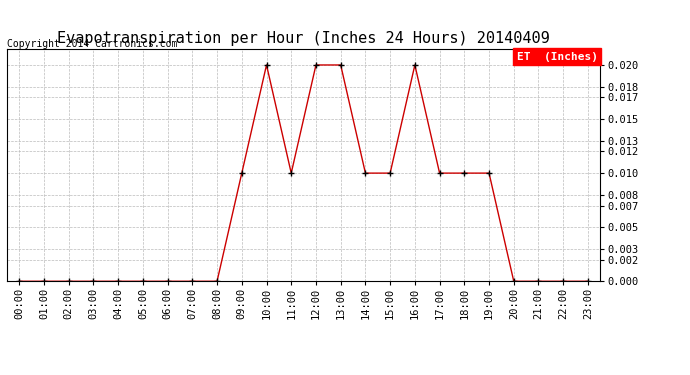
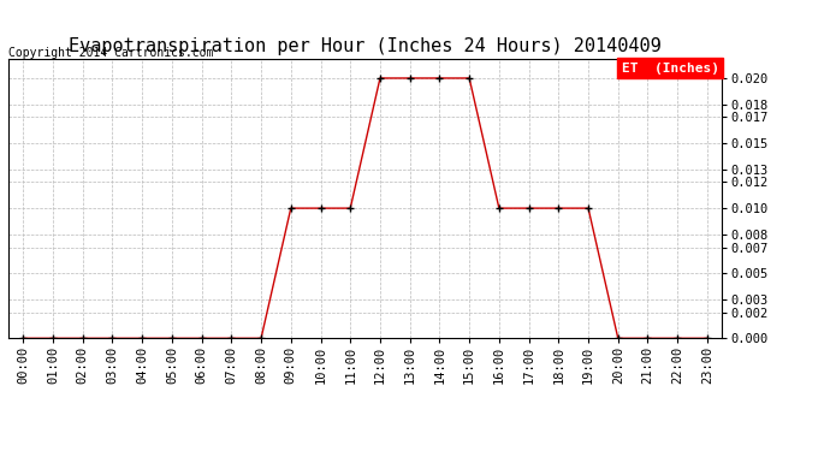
10:00: 0.02 -> 0.01
14:00: 0.01 -> 0.02
15:00: 0.01 -> 0.02
16:00: 0.02 -> 0.01
